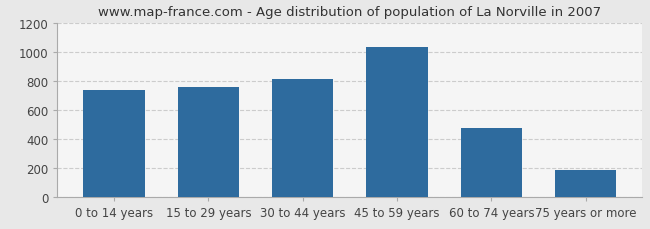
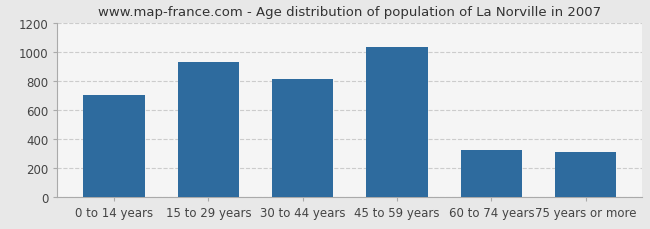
0 to 14 years: 740 -> 700
15 to 29 years: 760 -> 930
60 to 74 years: 480 -> 320
75 years or more: 180 -> 310
